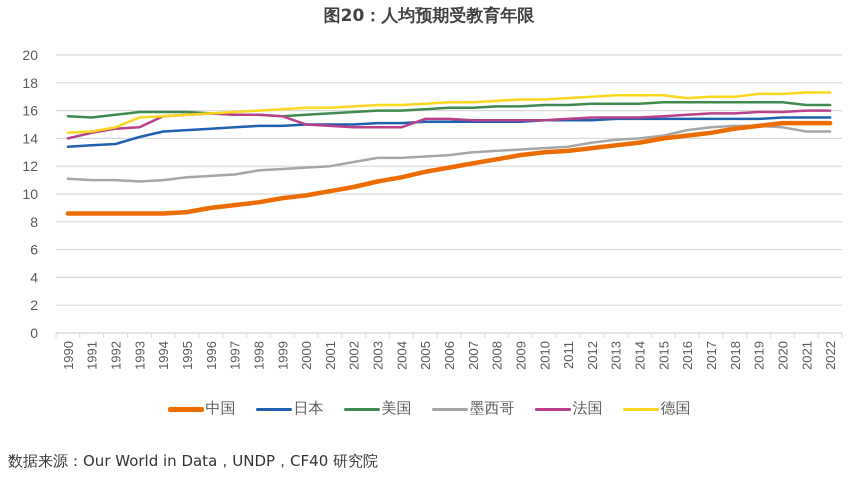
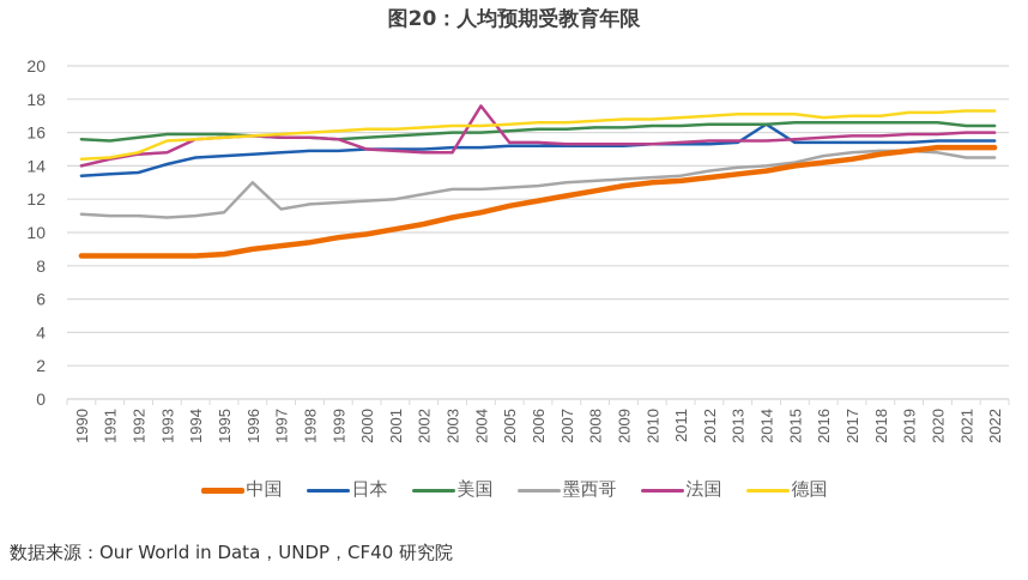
墨西哥/1996: 11.3 -> 13.0
法国/2004: 14.8 -> 17.6
日本/2014: 15.4 -> 16.5
